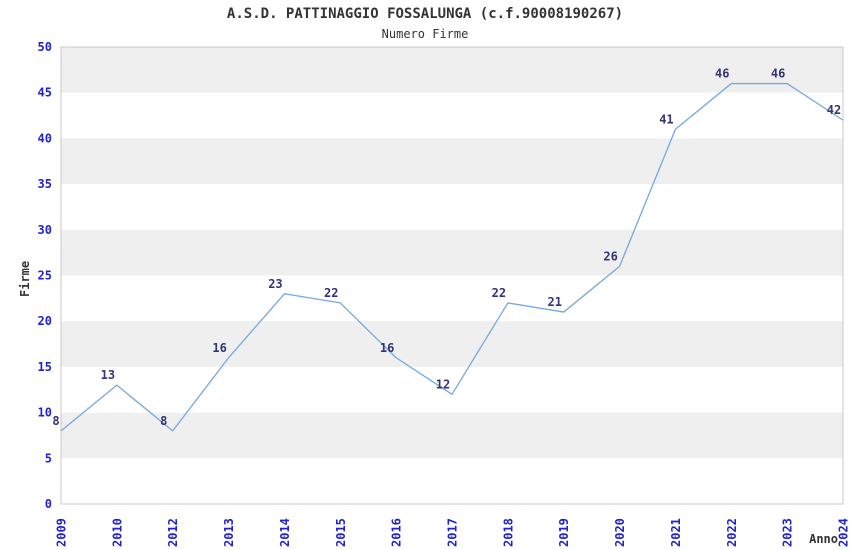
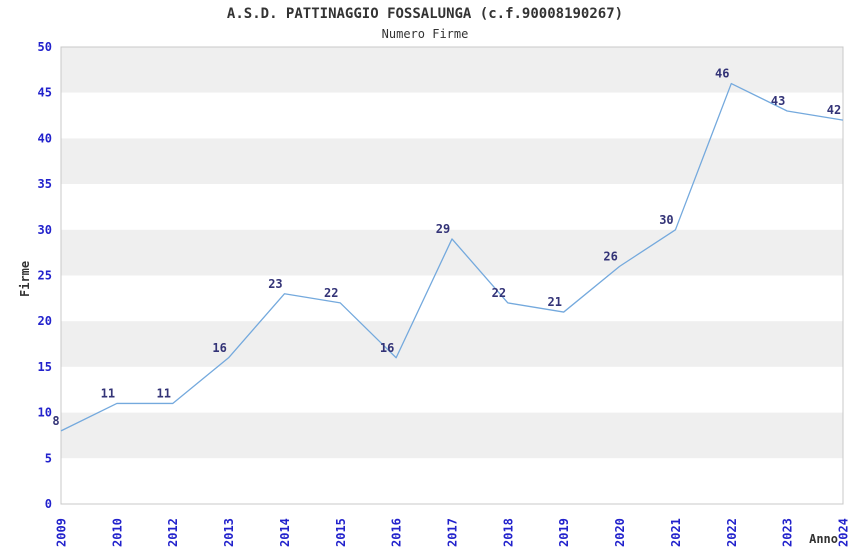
2010: 13 -> 11
2012: 8 -> 11
2017: 12 -> 29
2021: 41 -> 30
2023: 46 -> 43
